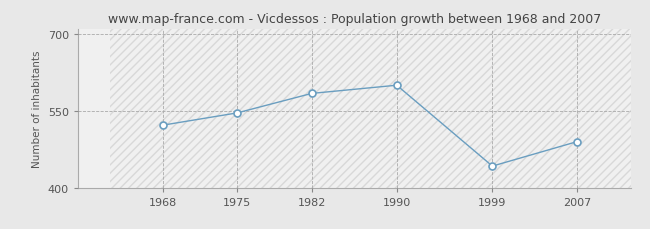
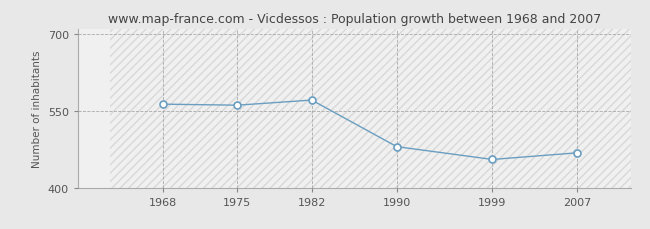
1968: 522 -> 563
1975: 546 -> 561
1982: 584 -> 571
1990: 600 -> 480
1999: 442 -> 455
2007: 490 -> 468
